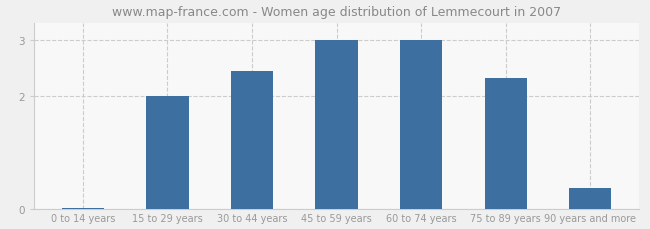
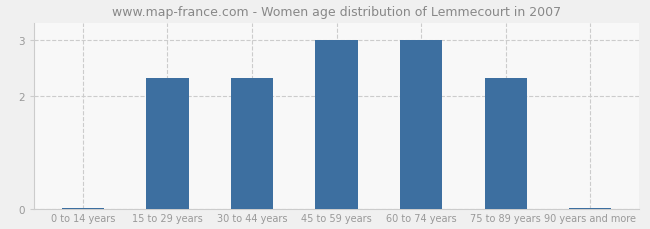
15 to 29 years: 2.00 -> 2.33
30 to 44 years: 2.44 -> 2.33
90 years and more: 0.38 -> 0.03
